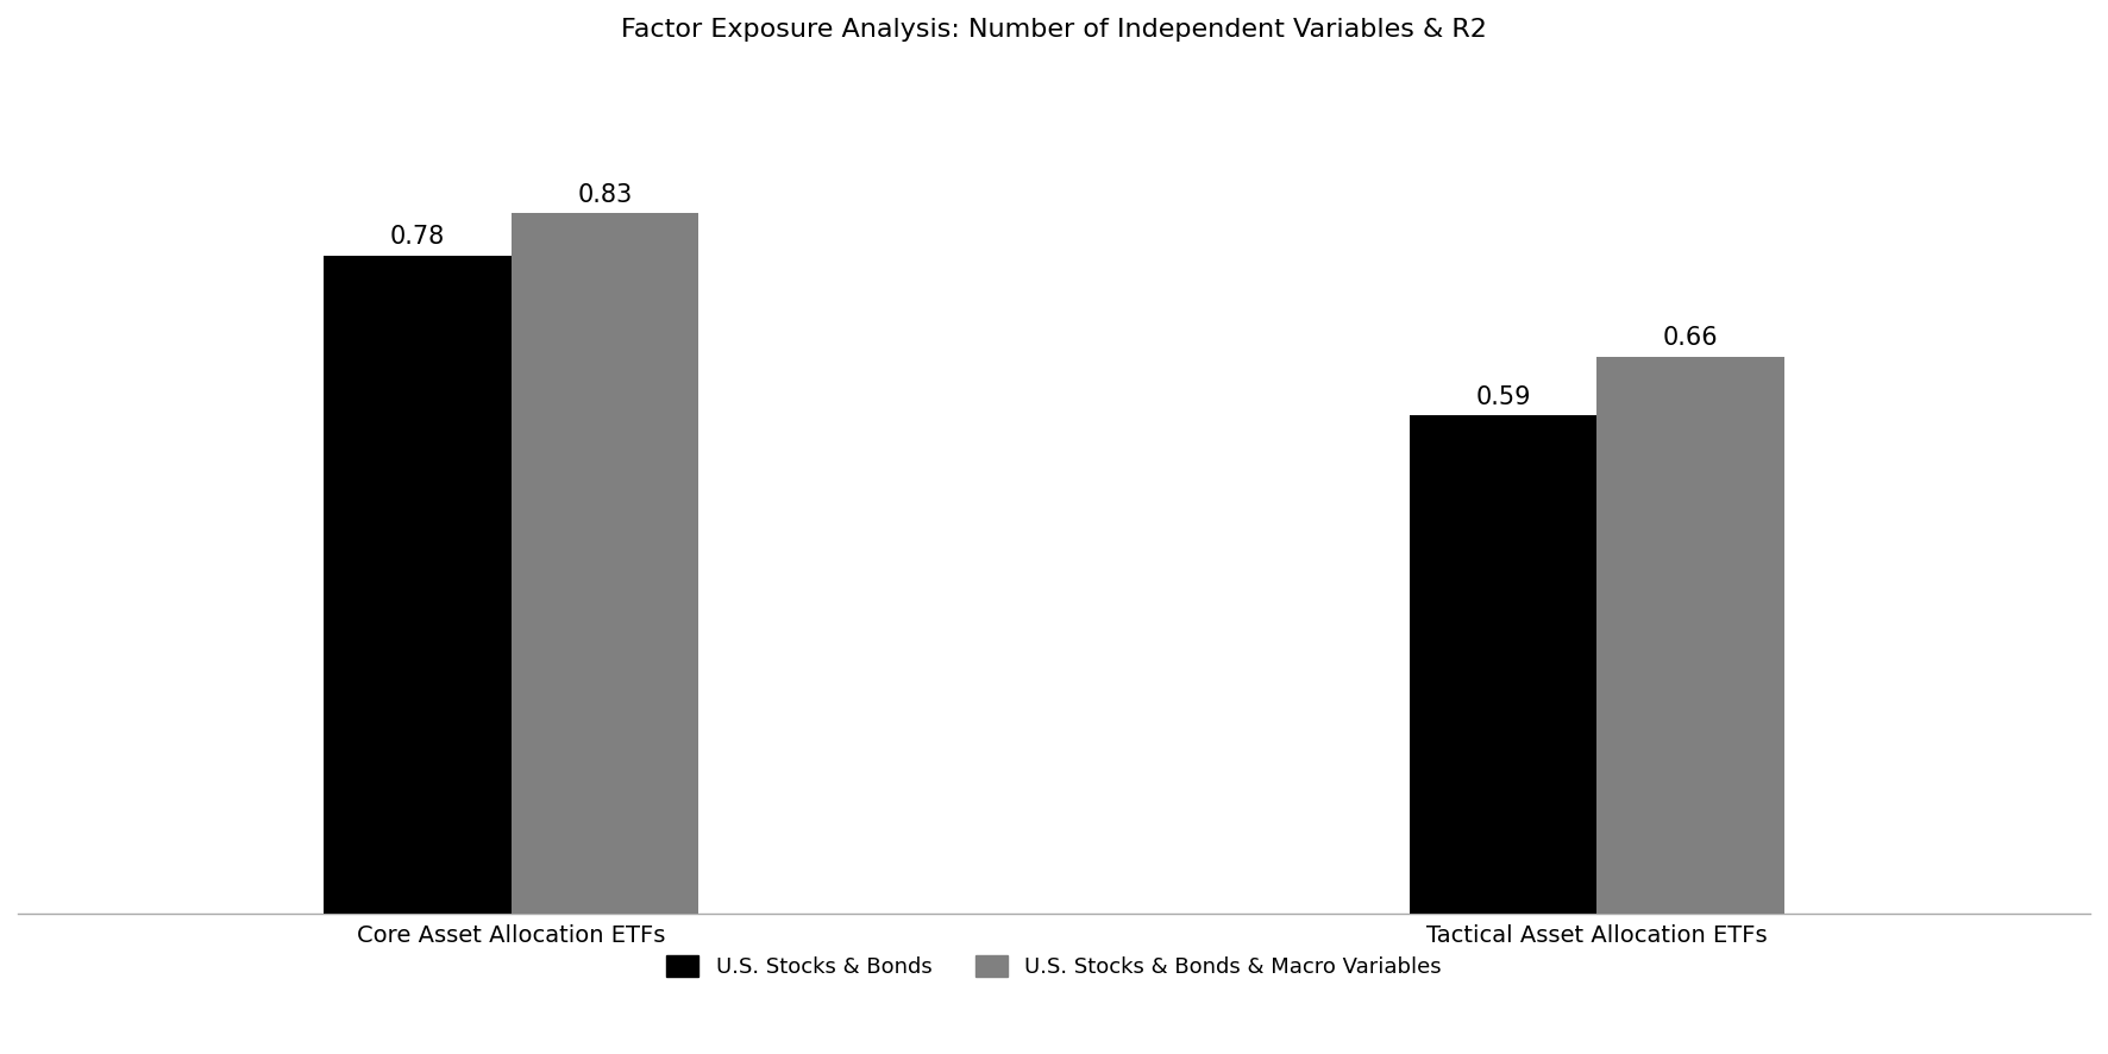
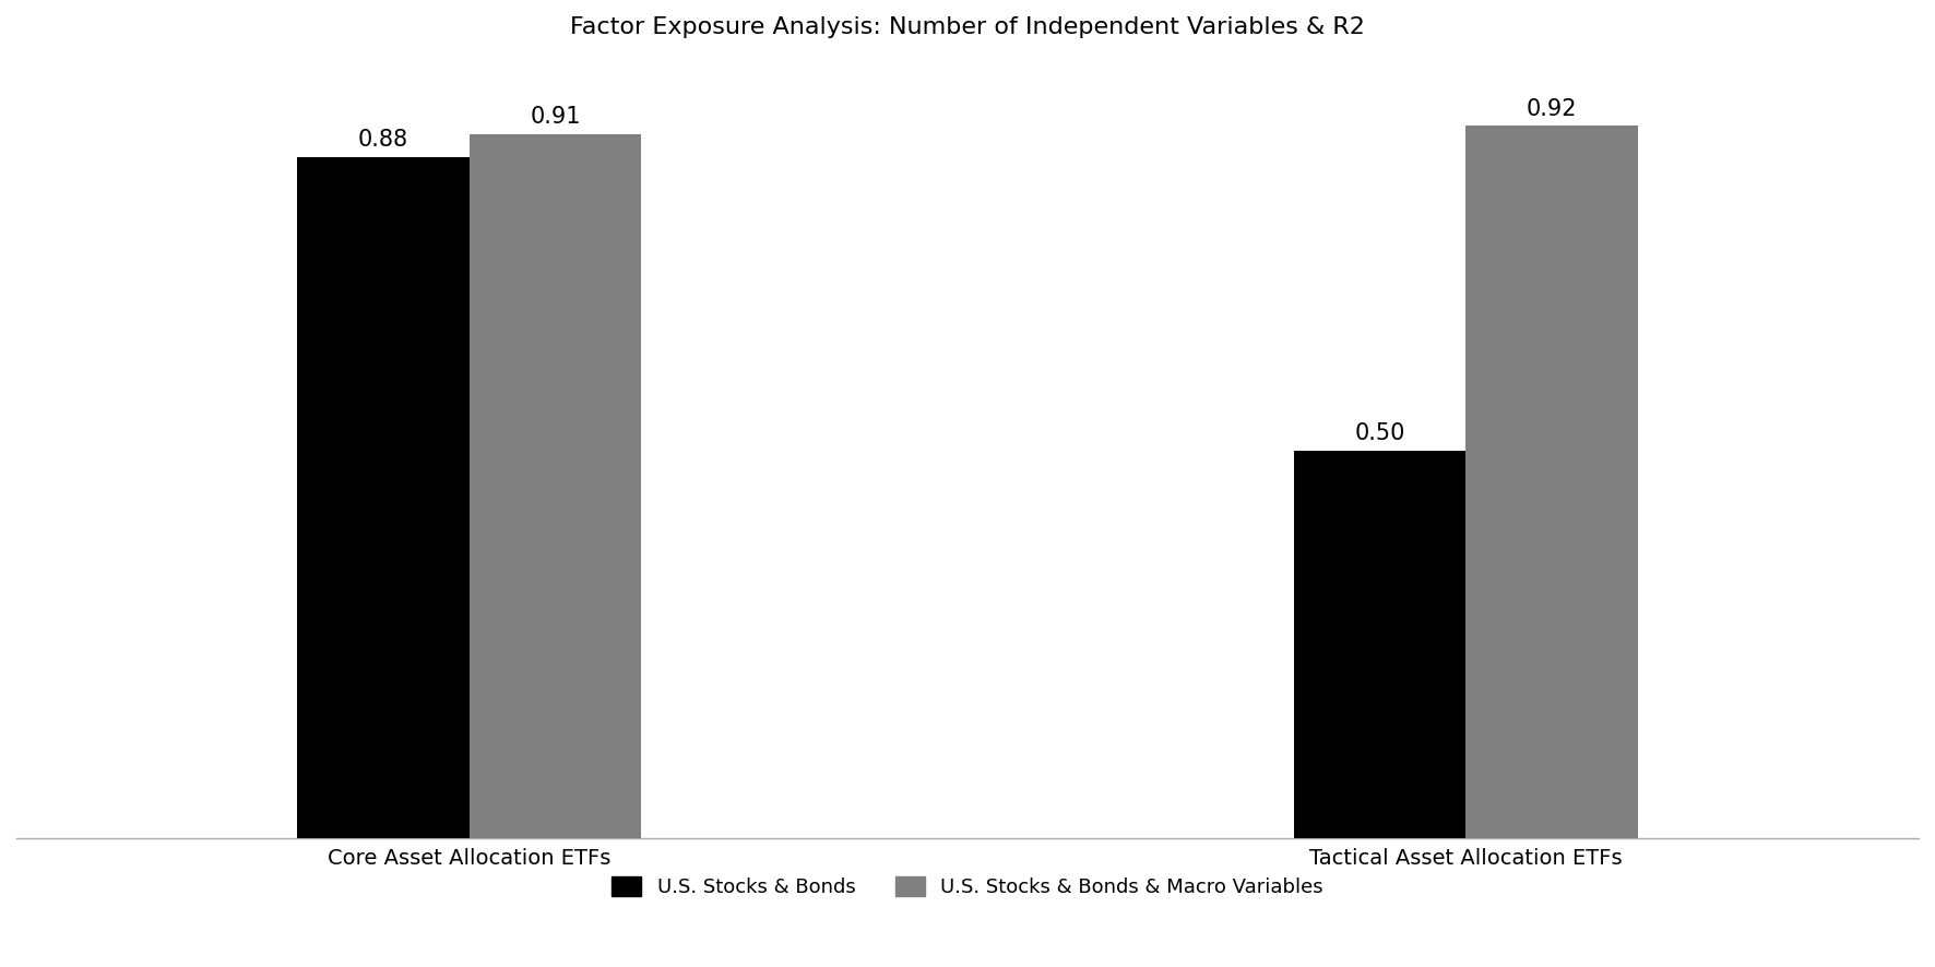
U.S. Stocks & Bonds/Core Asset Allocation ETFs: 0.78 -> 0.88
U.S. Stocks & Bonds & Macro Variables/Core Asset Allocation ETFs: 0.83 -> 0.91
U.S. Stocks & Bonds/Tactical Asset Allocation ETFs: 0.59 -> 0.50
U.S. Stocks & Bonds & Macro Variables/Tactical Asset Allocation ETFs: 0.66 -> 0.92
